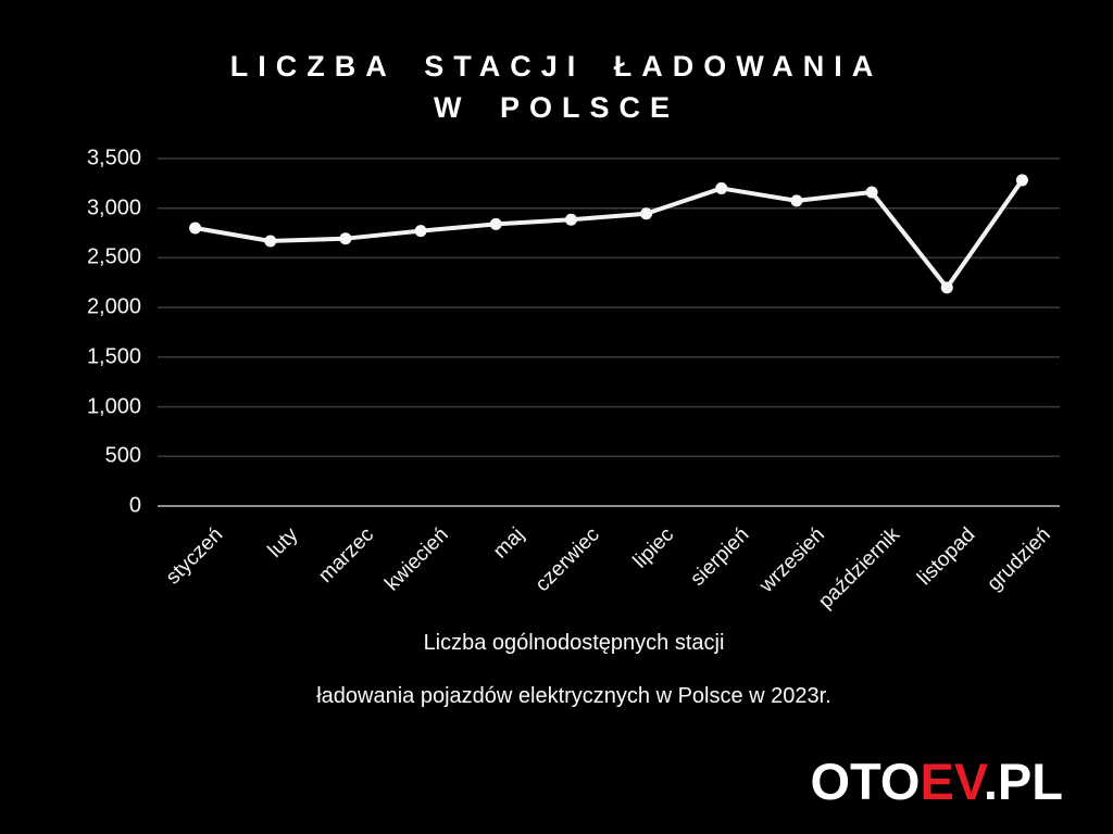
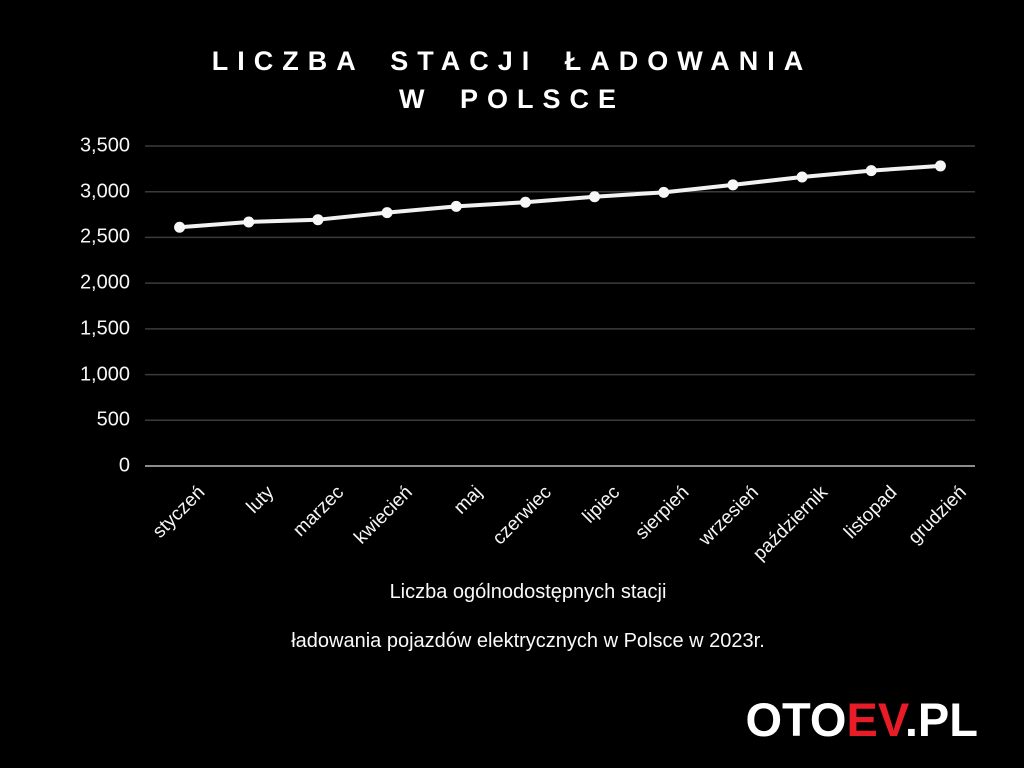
styczeń: 2800 -> 2600
sierpień: 3200 -> 3000
listopad: 2200 -> 3200
